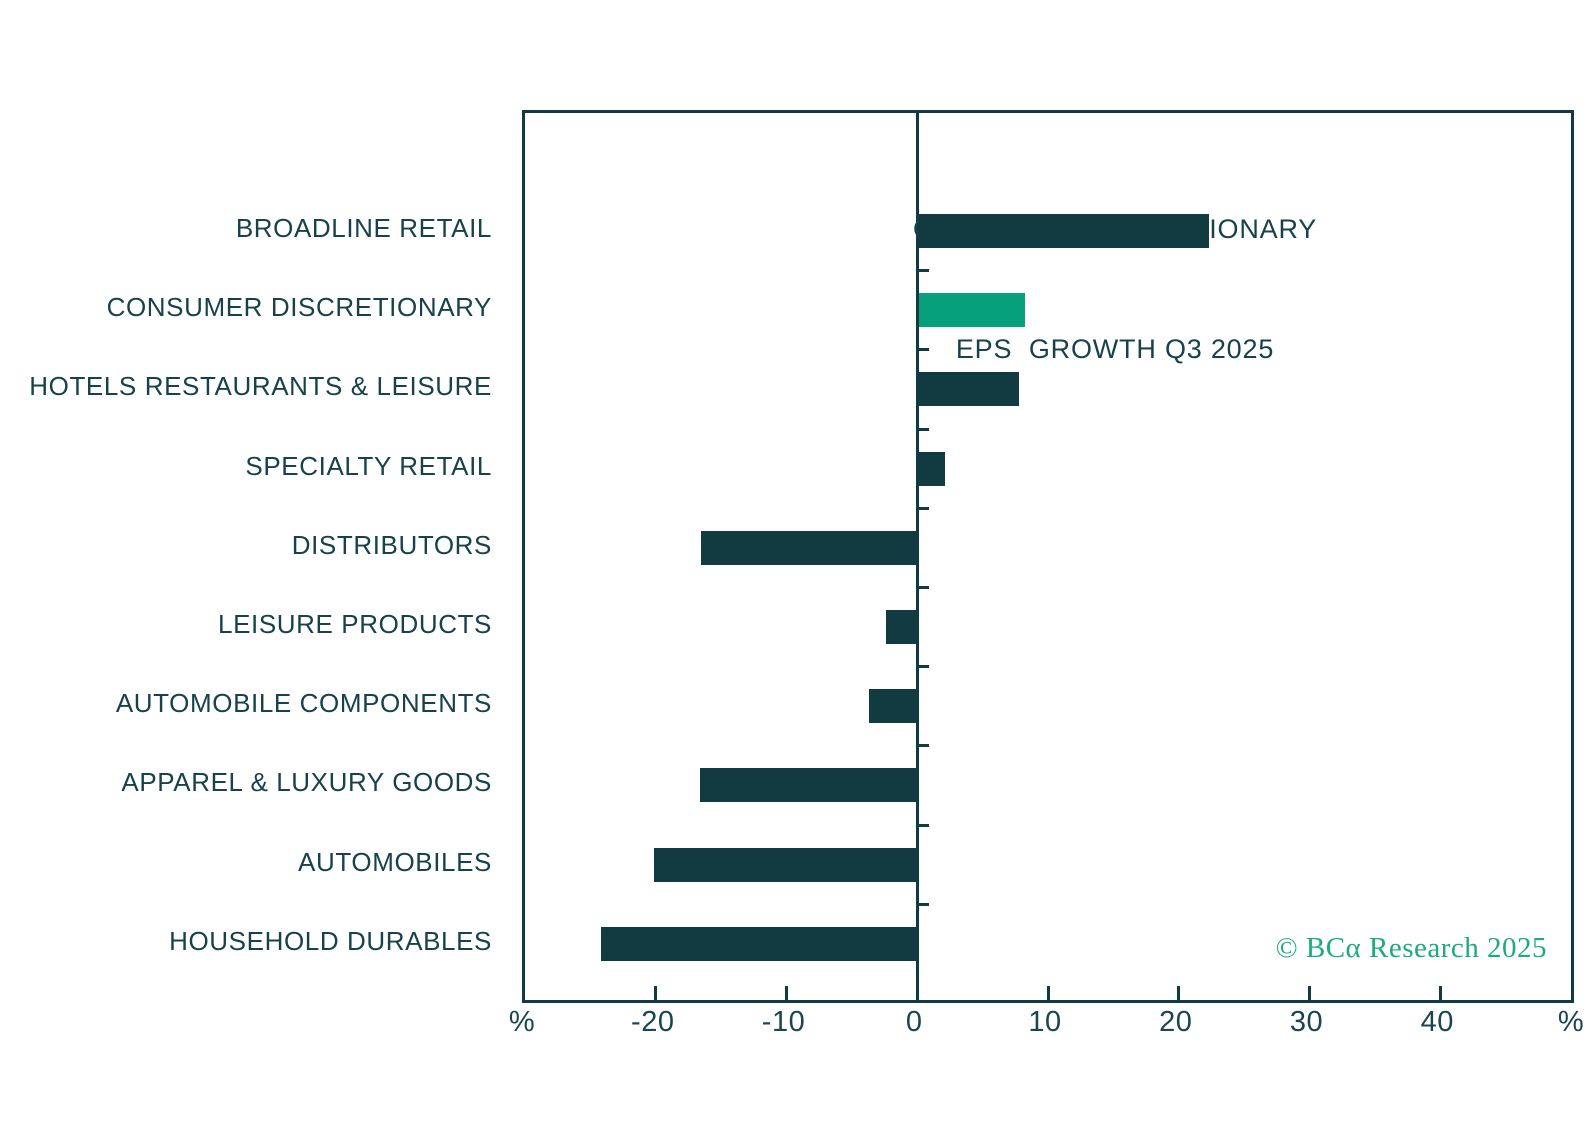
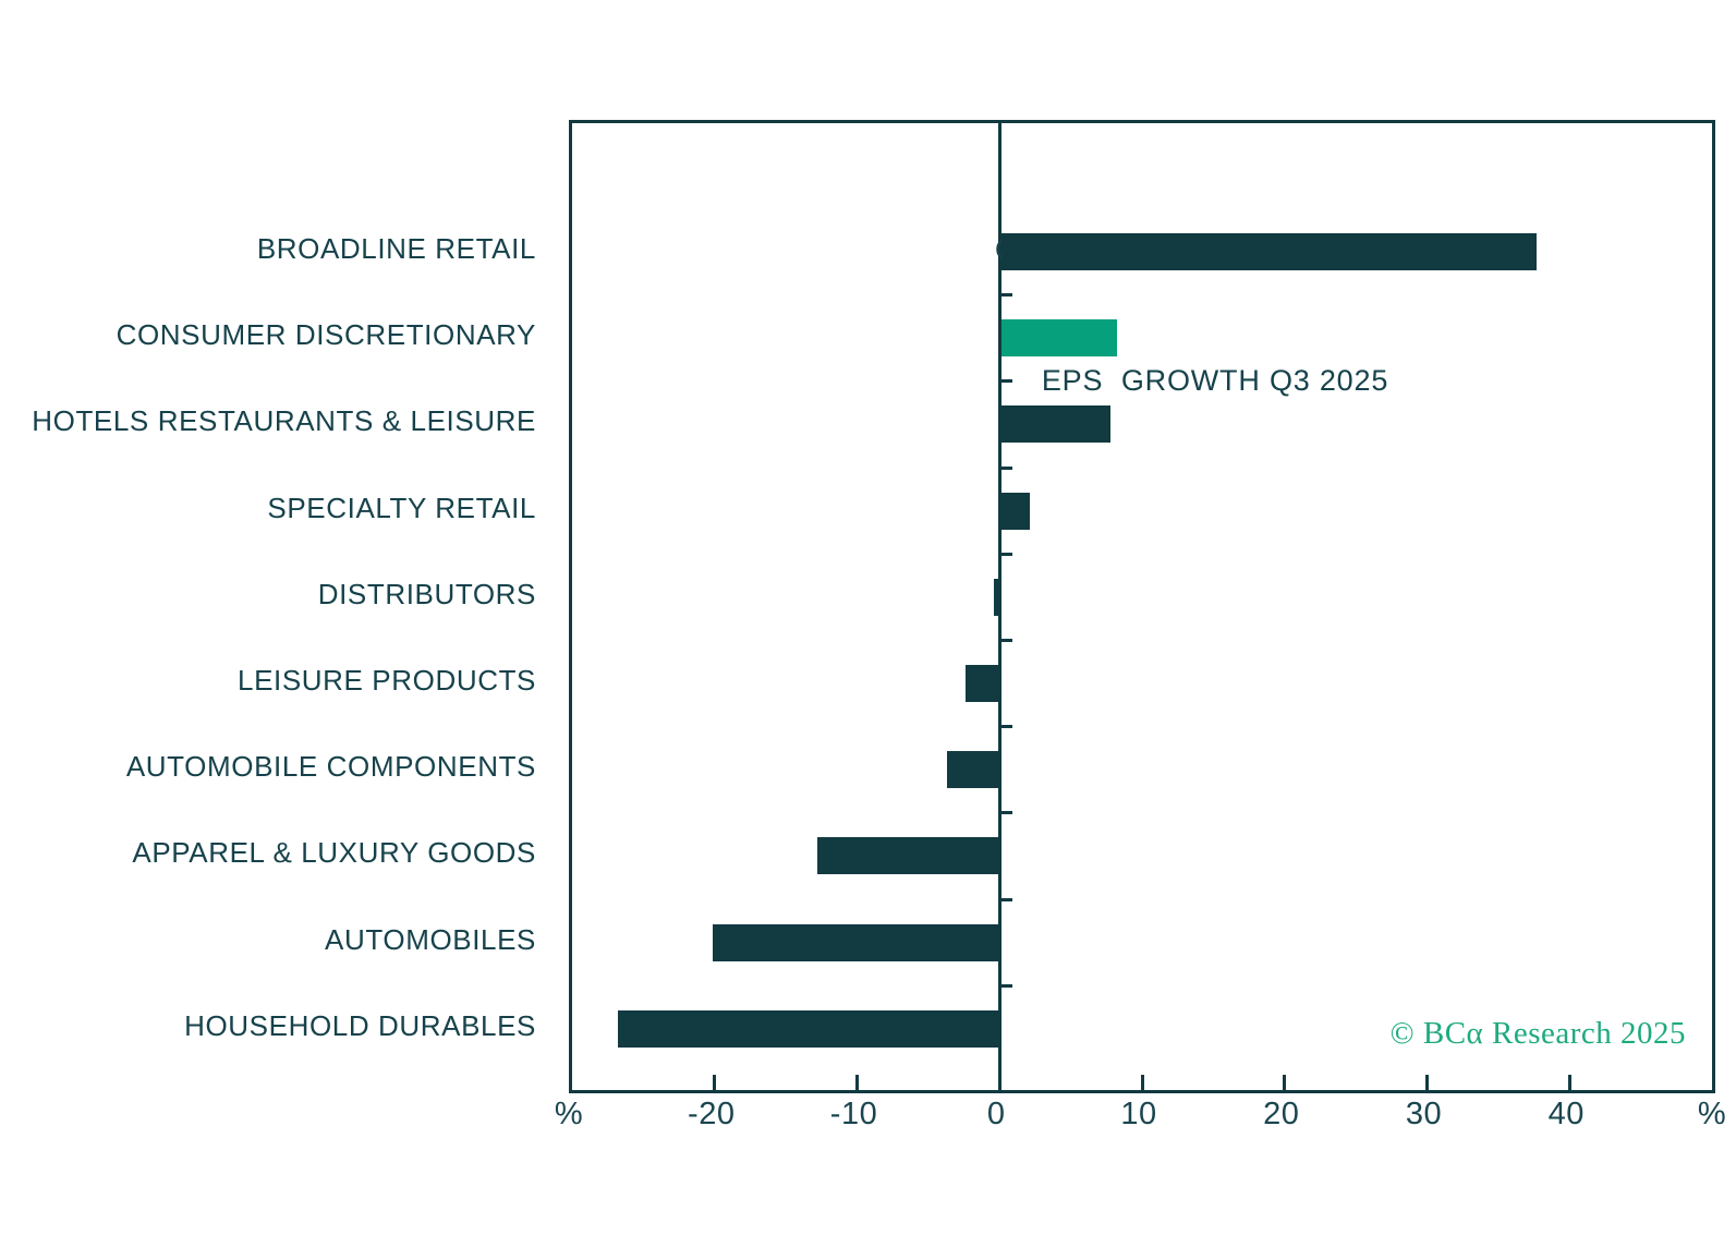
BROADLINE RETAIL: 22.2 -> 37.6
DISTRIBUTORS: -16.4 -> -0.3
APPAREL & LUXURY GOODS: -16.5 -> -12.7
HOUSEHOLD DURABLES: -24.1 -> -26.7
